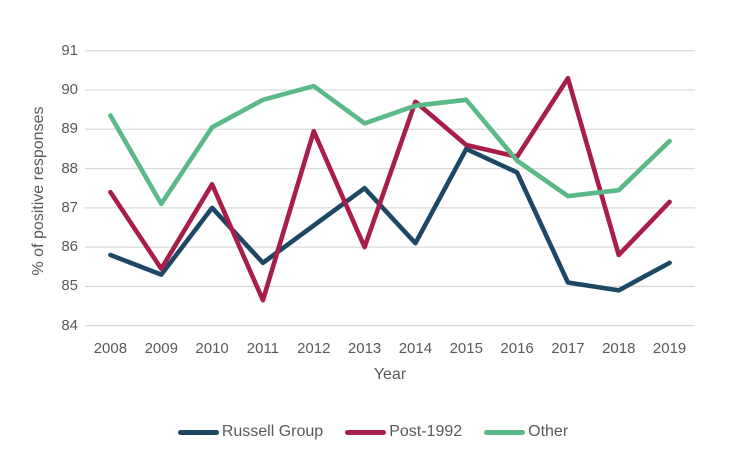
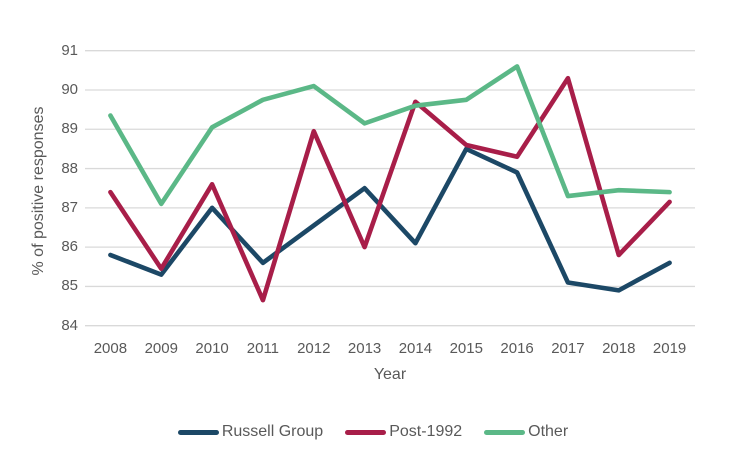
Other/2016: 88.2 -> 90.6
Other/2019: 88.7 -> 87.4
